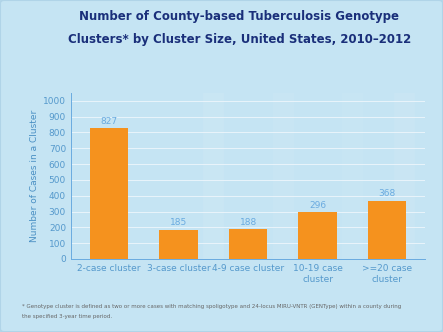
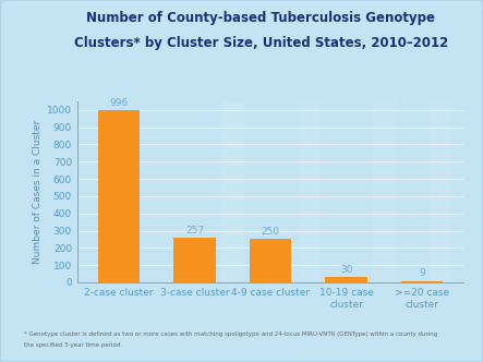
2-case cluster: 827 -> 996
3-case cluster: 185 -> 257
4-9 case cluster: 188 -> 250
10-19 case cluster: 296 -> 30
>=20 case cluster: 368 -> 9
